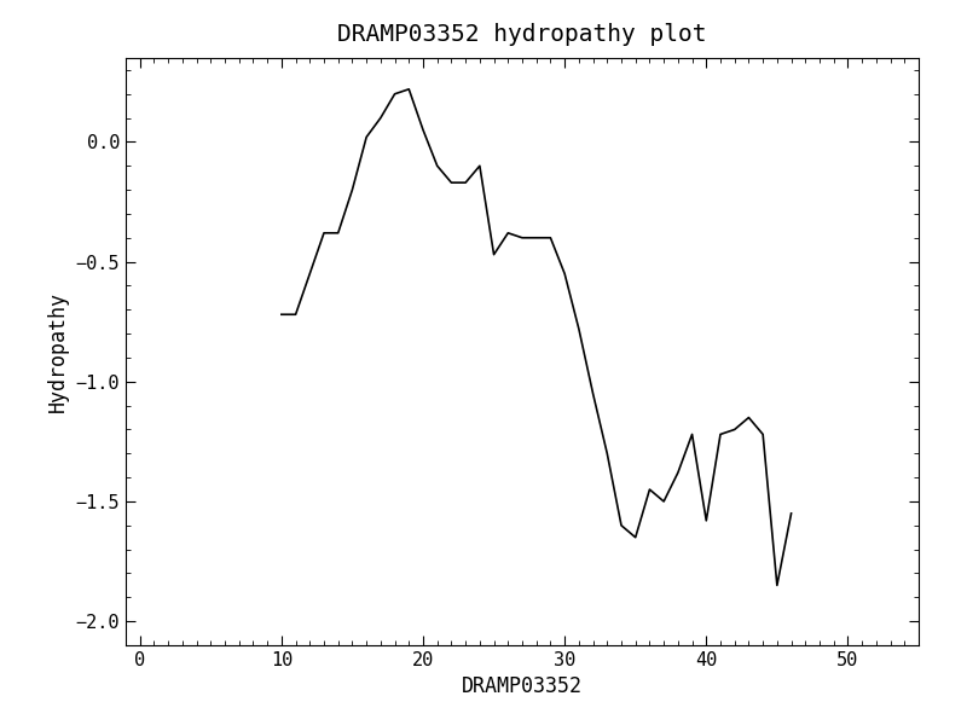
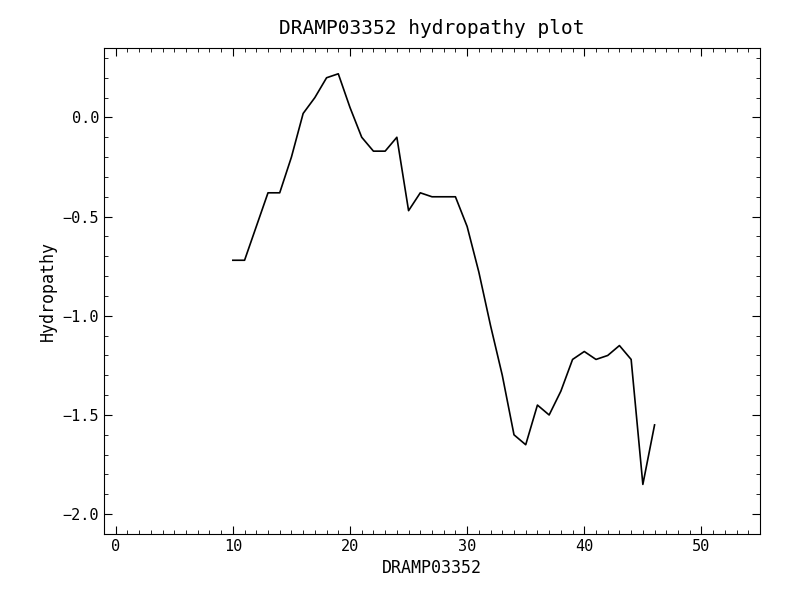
40: -1.58 -> -1.18
